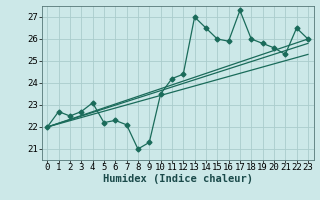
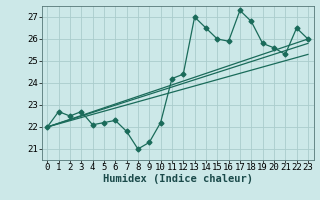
4: 23.1 -> 22.1
7: 22.1 -> 21.8
10: 23.5 -> 22.2
18: 26.0 -> 26.8
